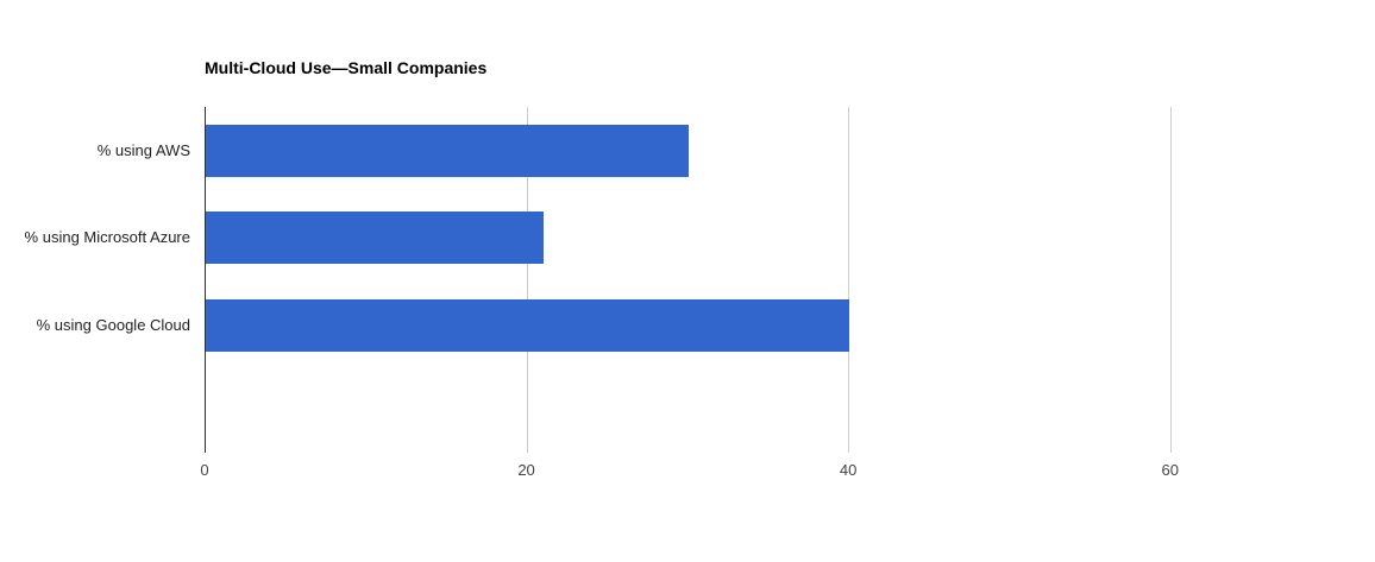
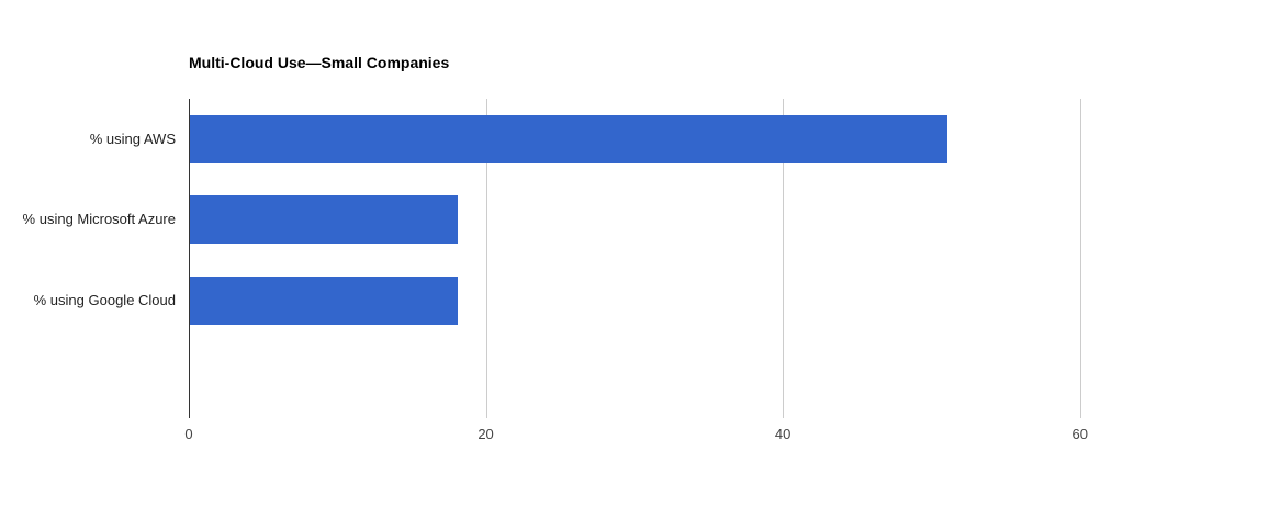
% using AWS: 30 -> 51
% using Microsoft Azure: 21 -> 18
% using Google Cloud: 40 -> 18
